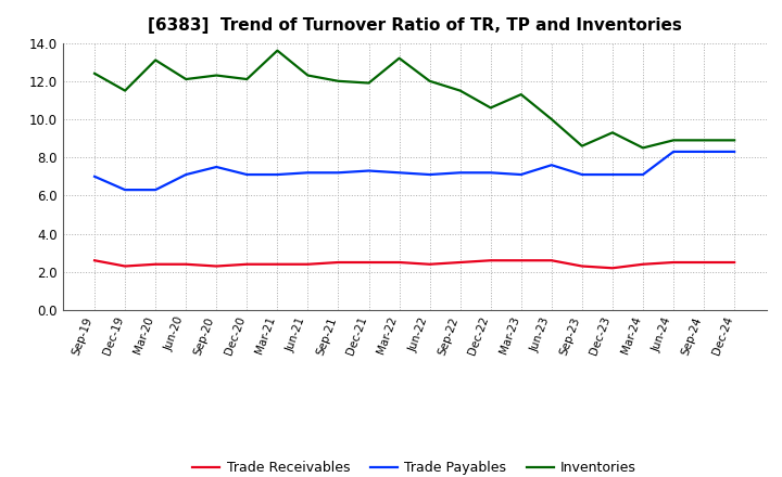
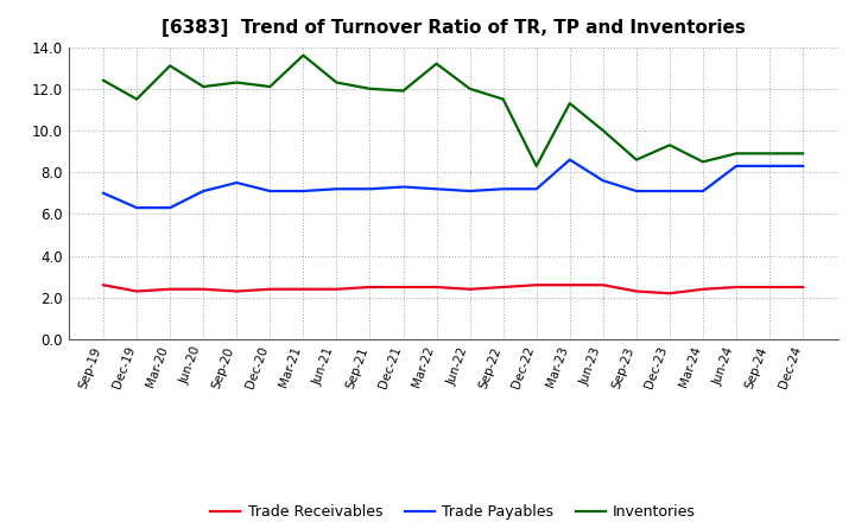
Inventories/Dec-22: 10.6 -> 8.3
Trade Payables/Mar-23: 7.1 -> 8.6
